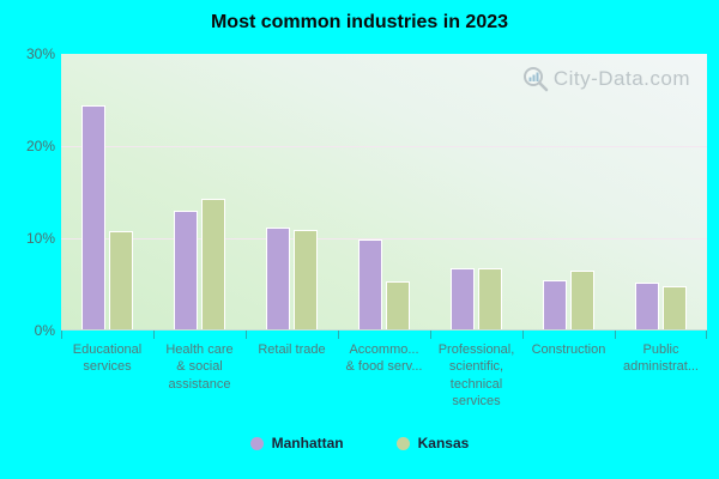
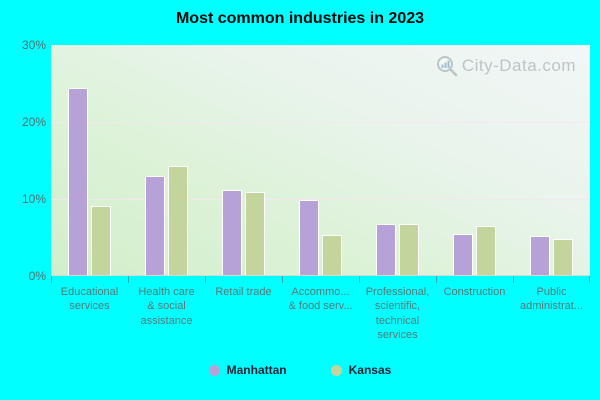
Kansas/Educational services: 11% -> 9%
